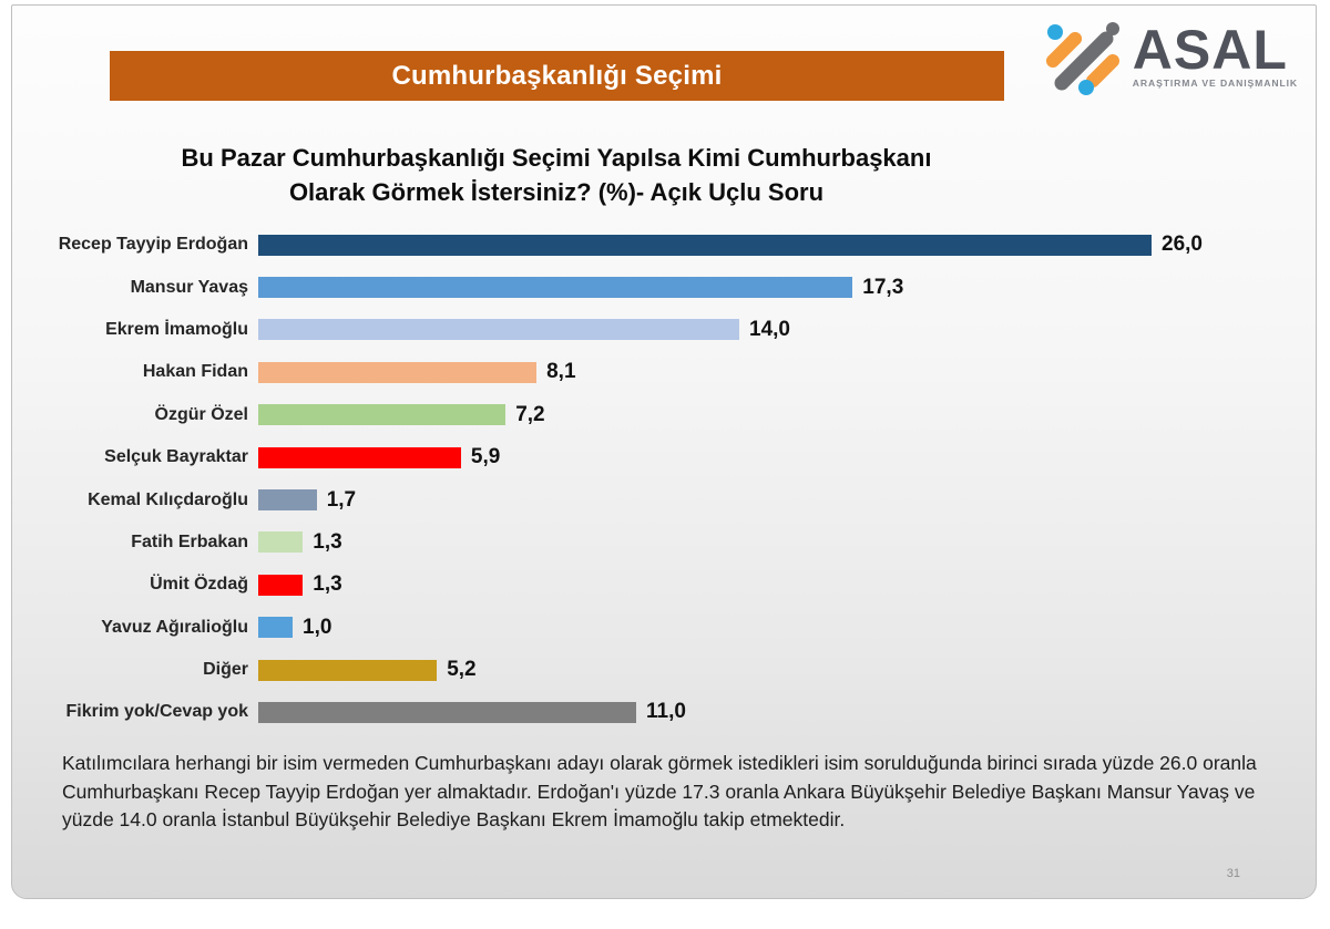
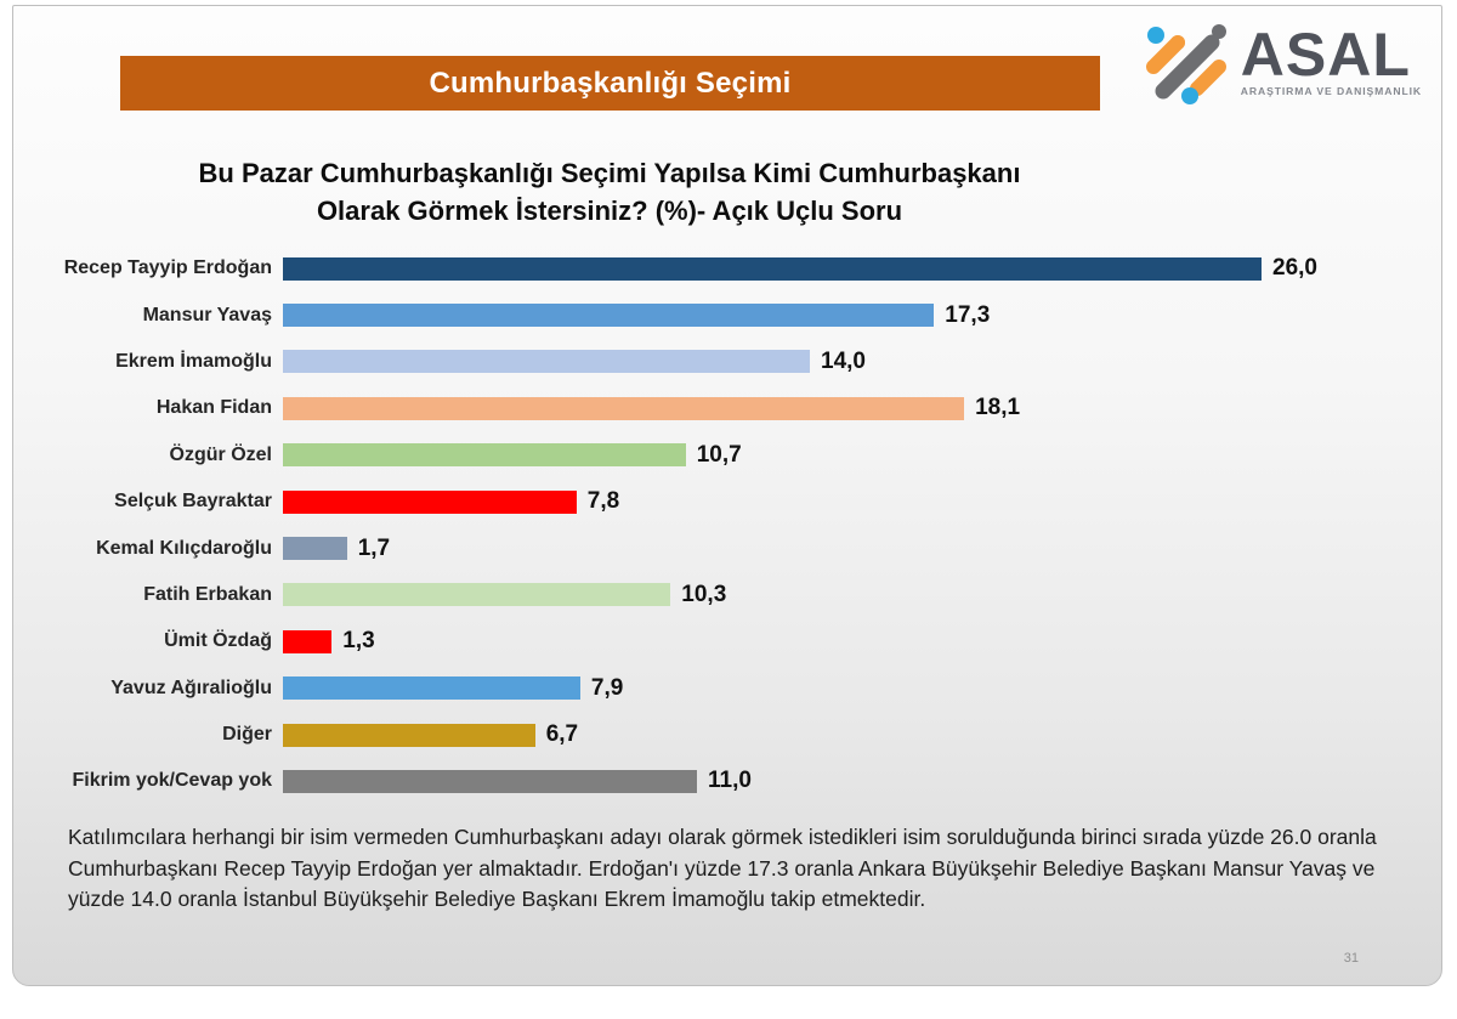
Hakan Fidan: 8,1 -> 18,1
Özgür Özel: 7,2 -> 10,7
Selçuk Bayraktar: 5,9 -> 7,8
Fatih Erbakan: 1,3 -> 10,3
Yavuz Ağıralioğlu: 1,0 -> 7,9
Diğer: 5,2 -> 6,7
